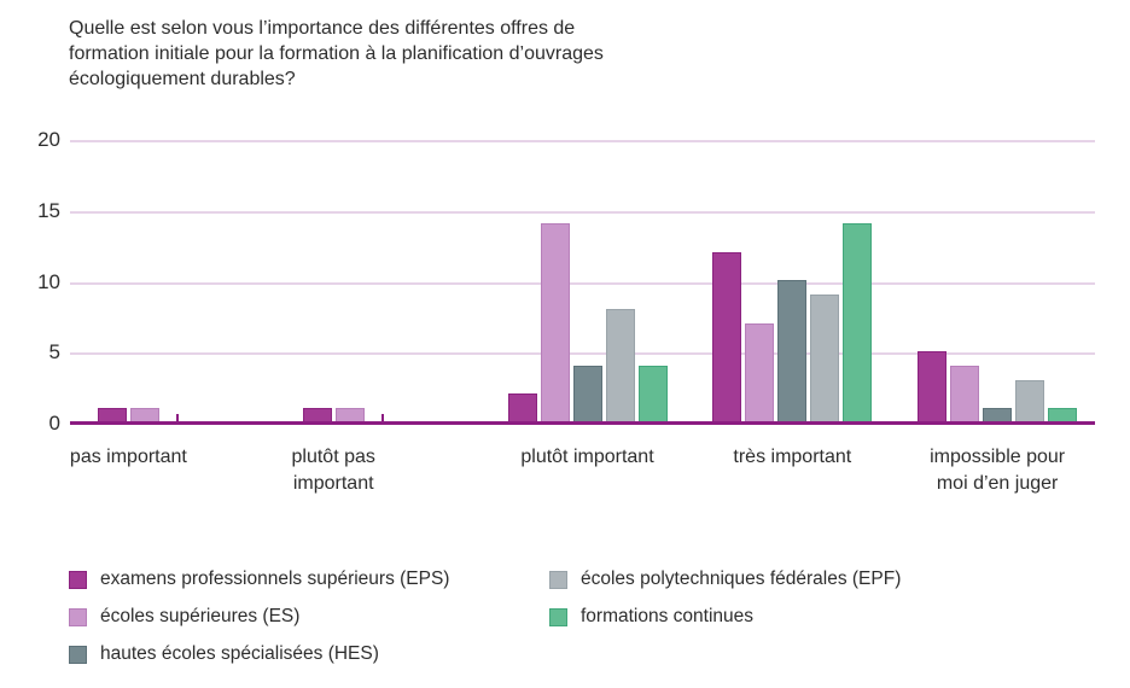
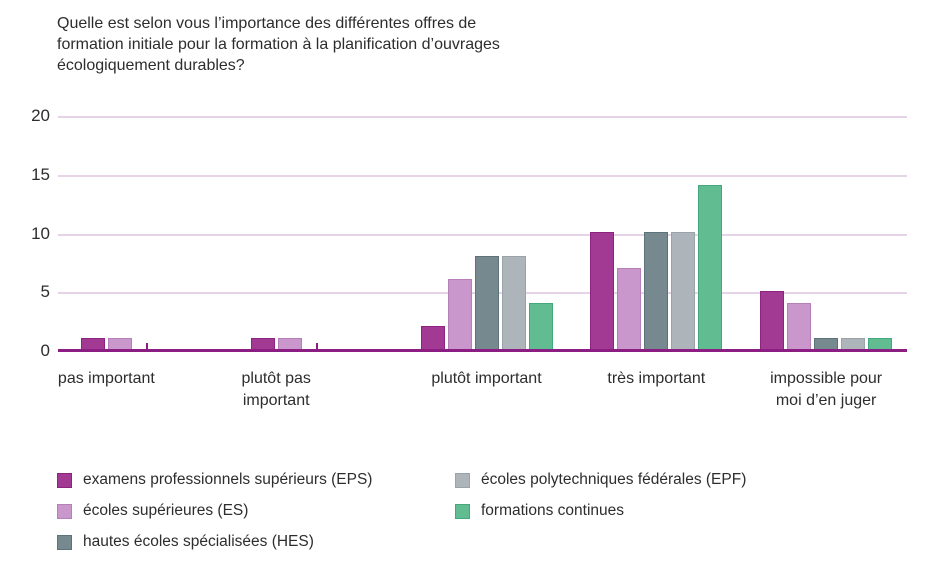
écoles supérieures (ES)/plutôt important: 14 -> 6
hautes écoles spécialisées (HES)/plutôt important: 4 -> 8
examens professionnels supérieurs (EPS)/très important: 12 -> 10
écoles polytechniques fédérales (EPF)/très important: 9 -> 10
écoles polytechniques fédérales (EPF)/impossible pour moi d’en juger: 3 -> 1
